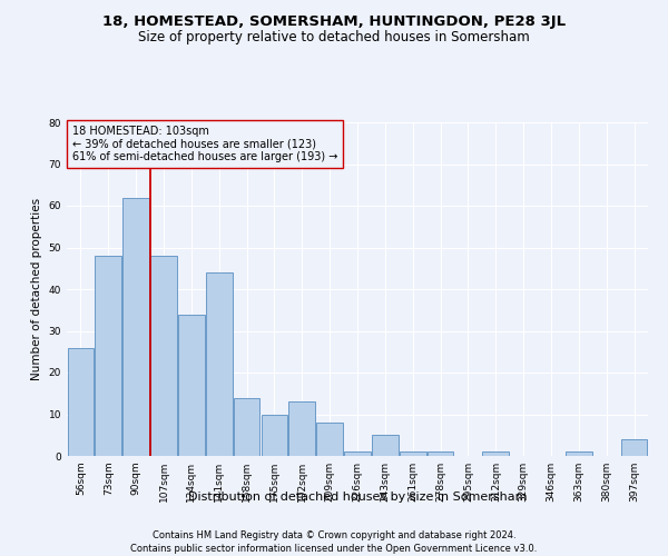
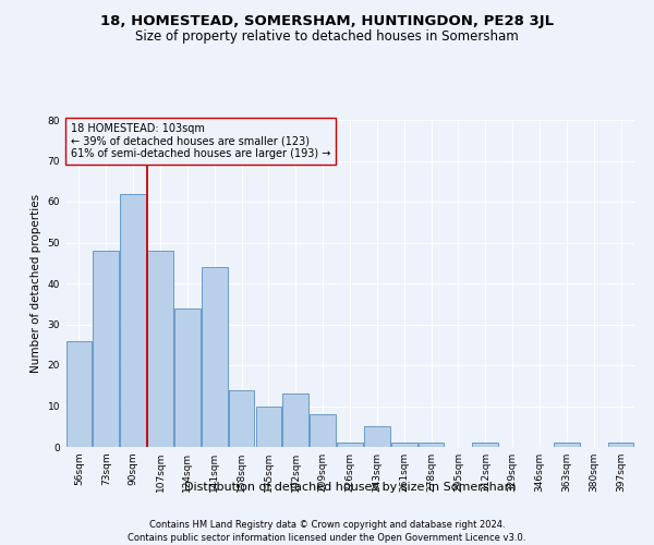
397sqm: 4 -> 1
